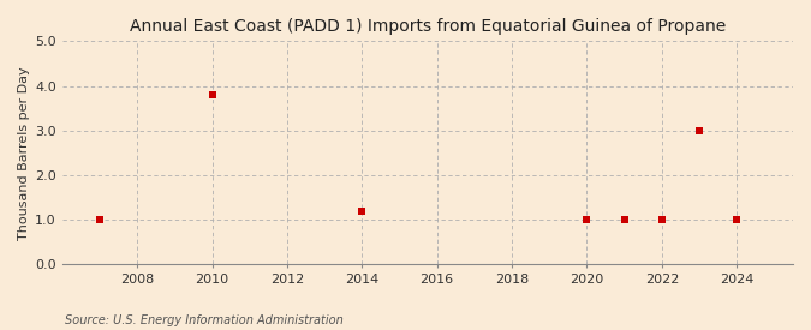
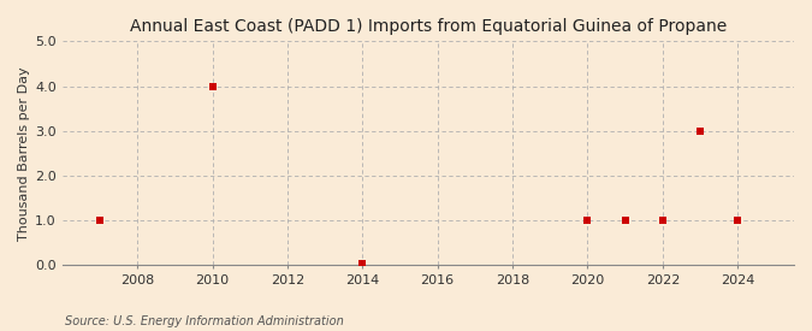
2010: 3.80 -> 4.00
2014: 1.20 -> 0.04
